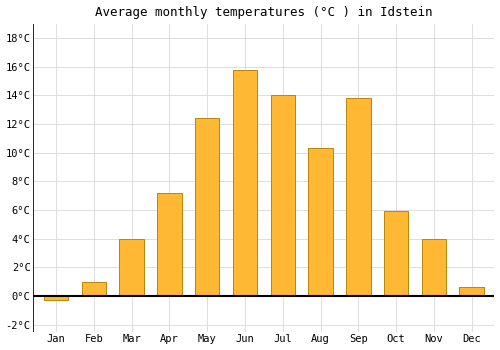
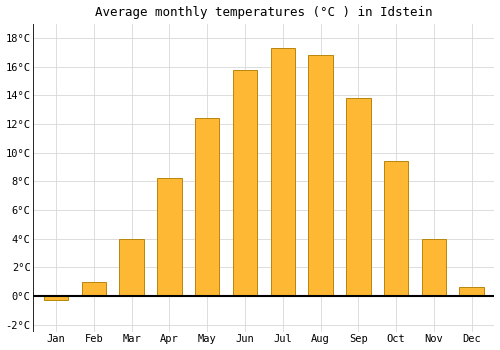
Apr: 7.2°C -> 8.2°C
Jul: 14.0°C -> 17.3°C
Aug: 10.3°C -> 16.8°C
Oct: 5.9°C -> 9.4°C
